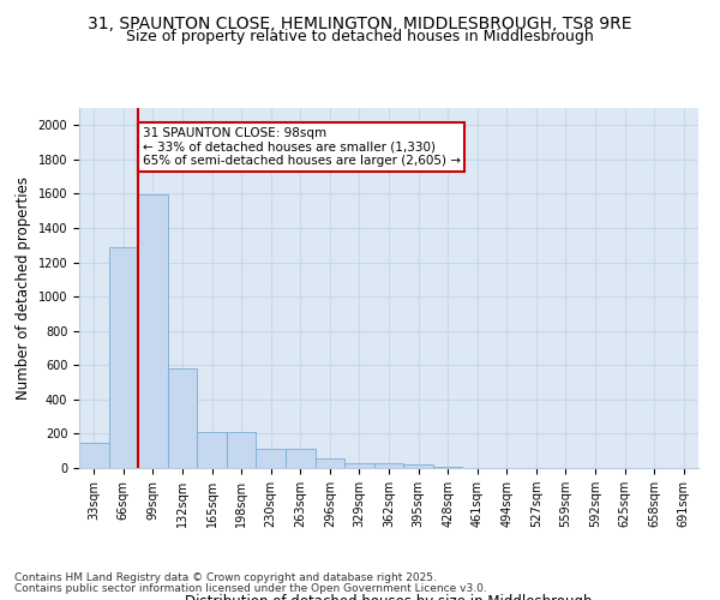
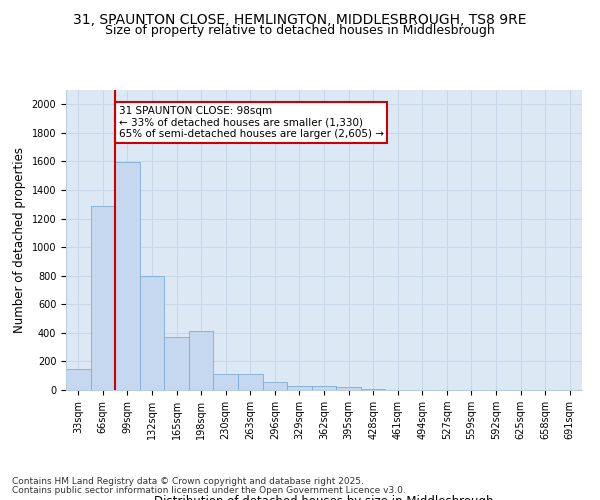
132sqm: 580 -> 800
165sqm: 210 -> 370
198sqm: 210 -> 410
